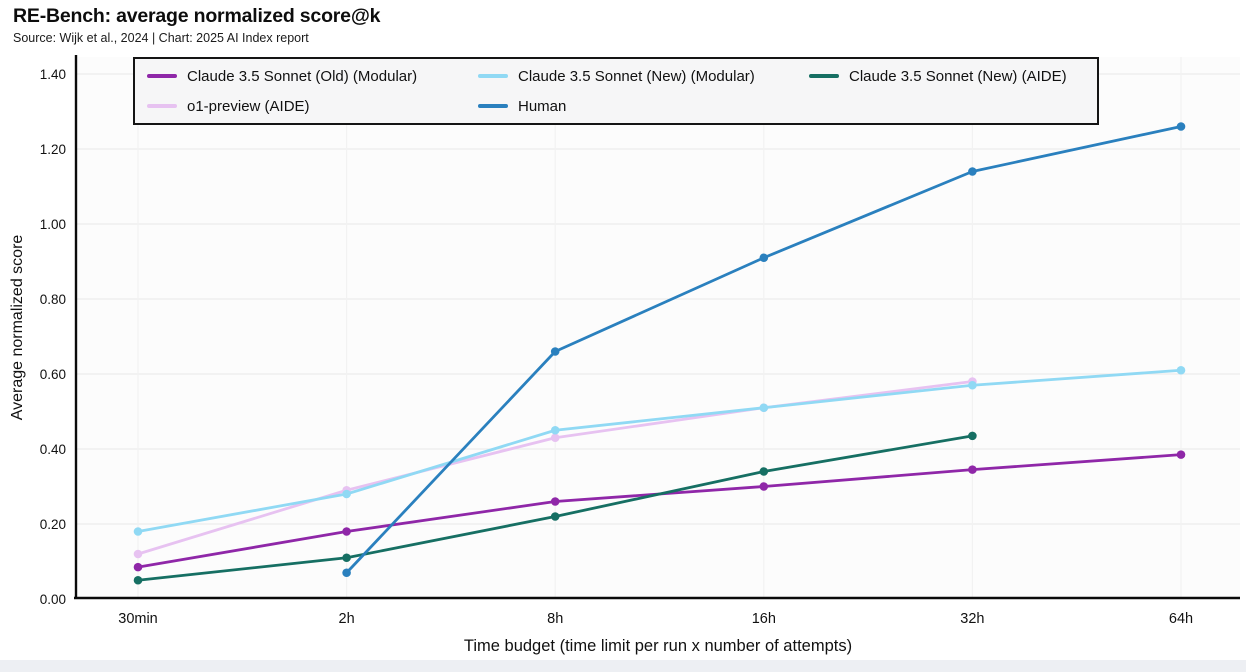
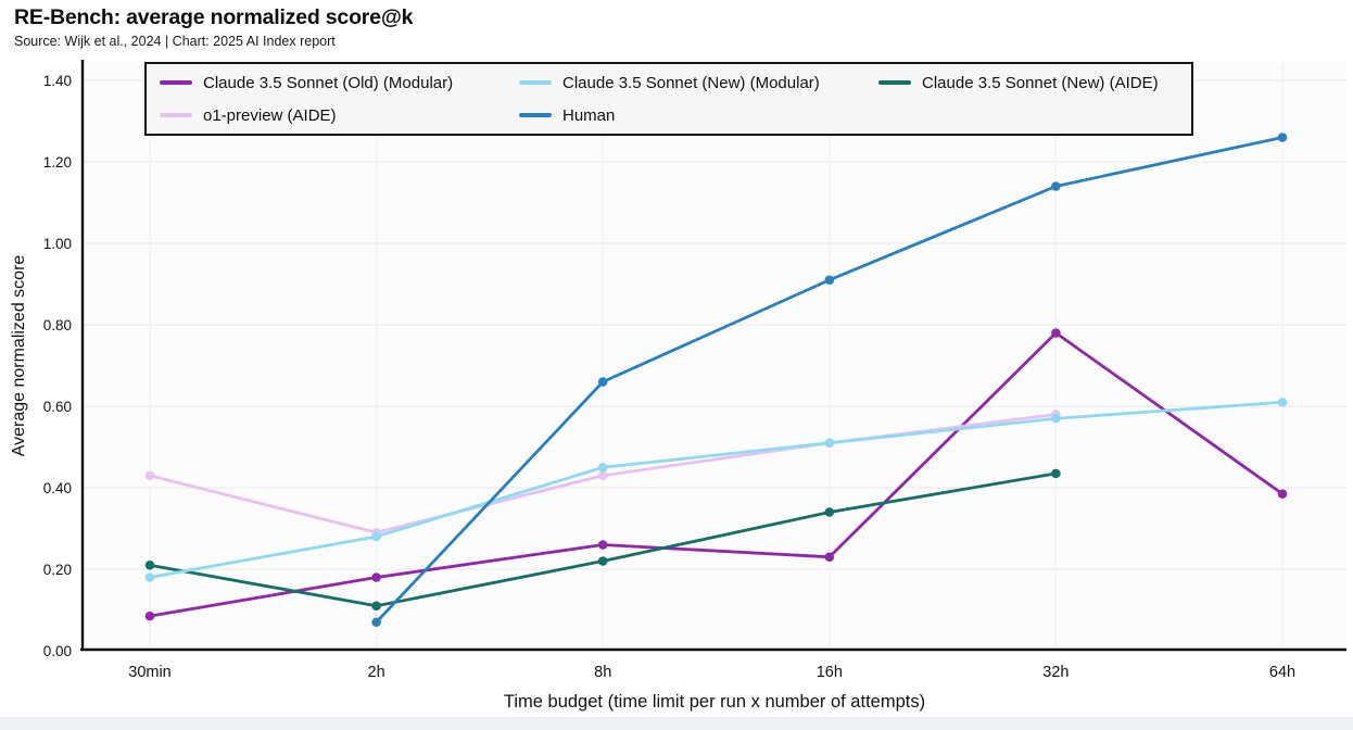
Claude 3.5 Sonnet (New) (AIDE)/30min: 0.05 -> 0.21
o1-preview (AIDE)/30min: 0.12 -> 0.43
Claude 3.5 Sonnet (Old) (Modular)/16h: 0.30 -> 0.23
Claude 3.5 Sonnet (Old) (Modular)/32h: 0.34 -> 0.78
